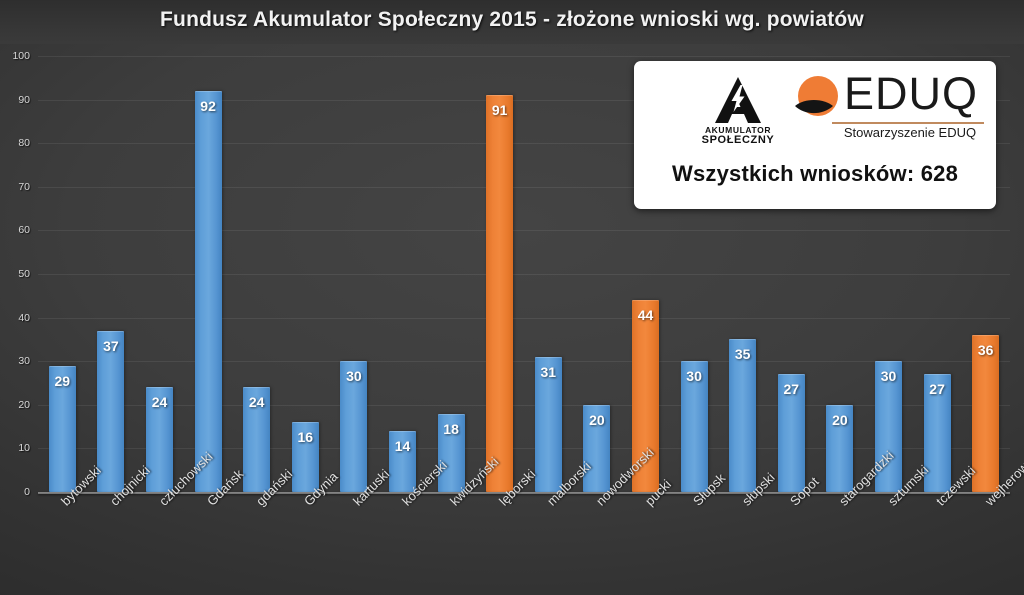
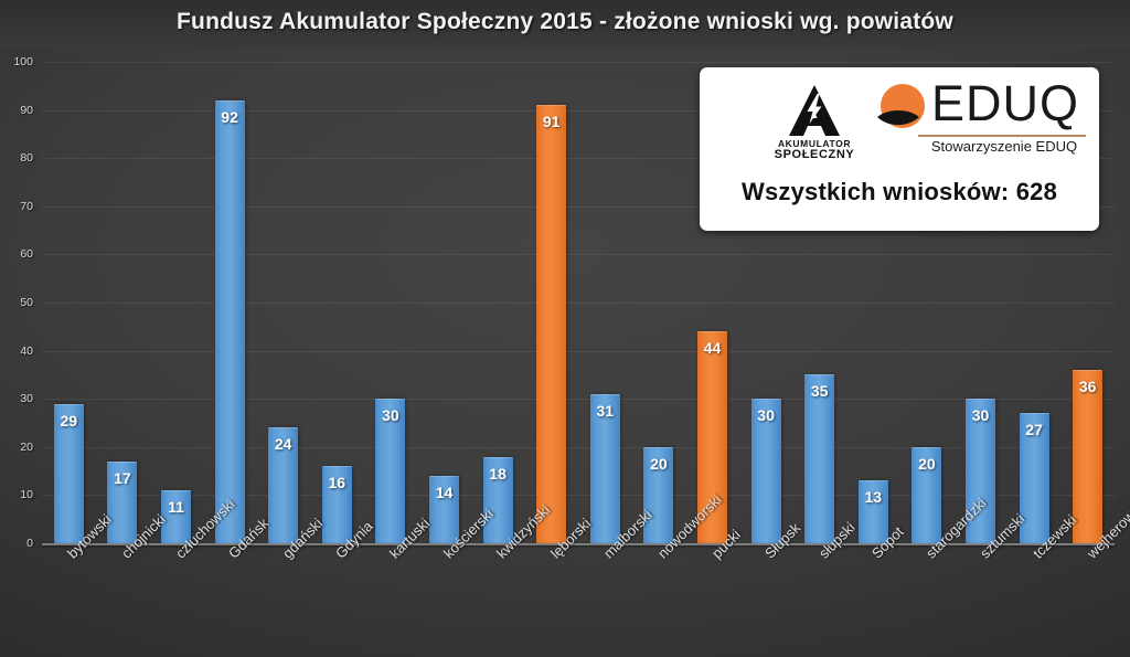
chojnicki: 37 -> 17
człuchowski: 24 -> 11
Sopot: 27 -> 13
